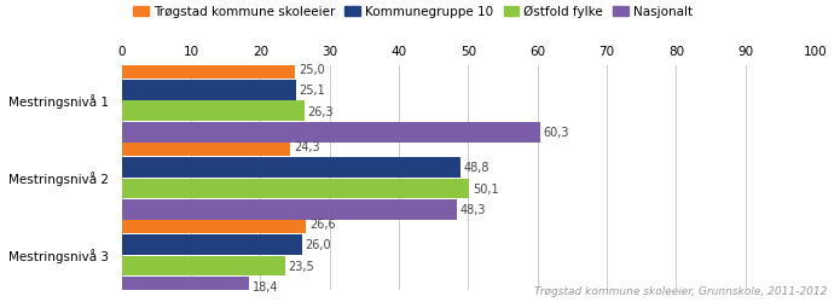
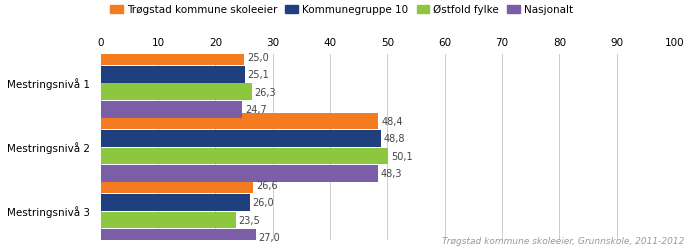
Nasjonalt/Mestringsnivå 1: 60,3 -> 24,7
Trøgstad kommune skoleeier/Mestringsnivå 2: 24,3 -> 48,4
Nasjonalt/Mestringsnivå 3: 18,4 -> 27,0
